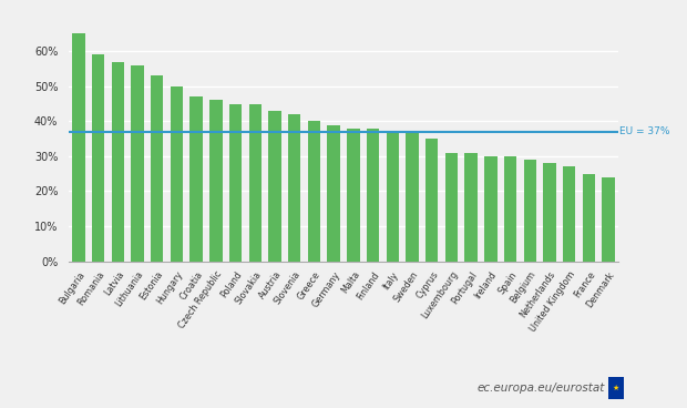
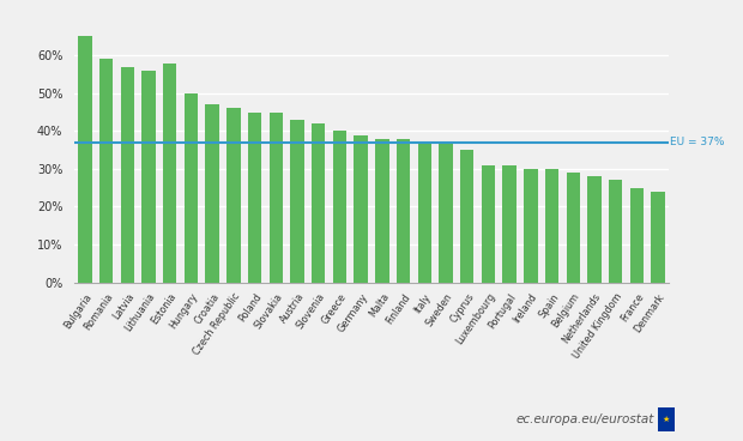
Estonia: 53% -> 58%
